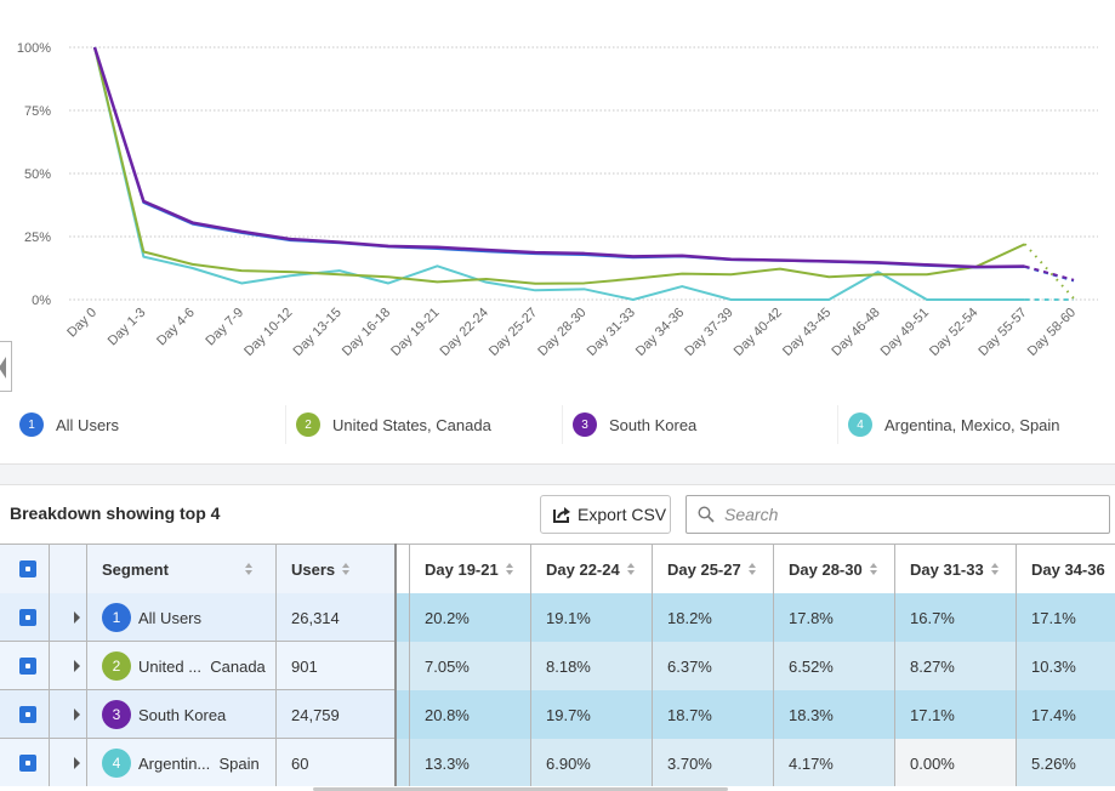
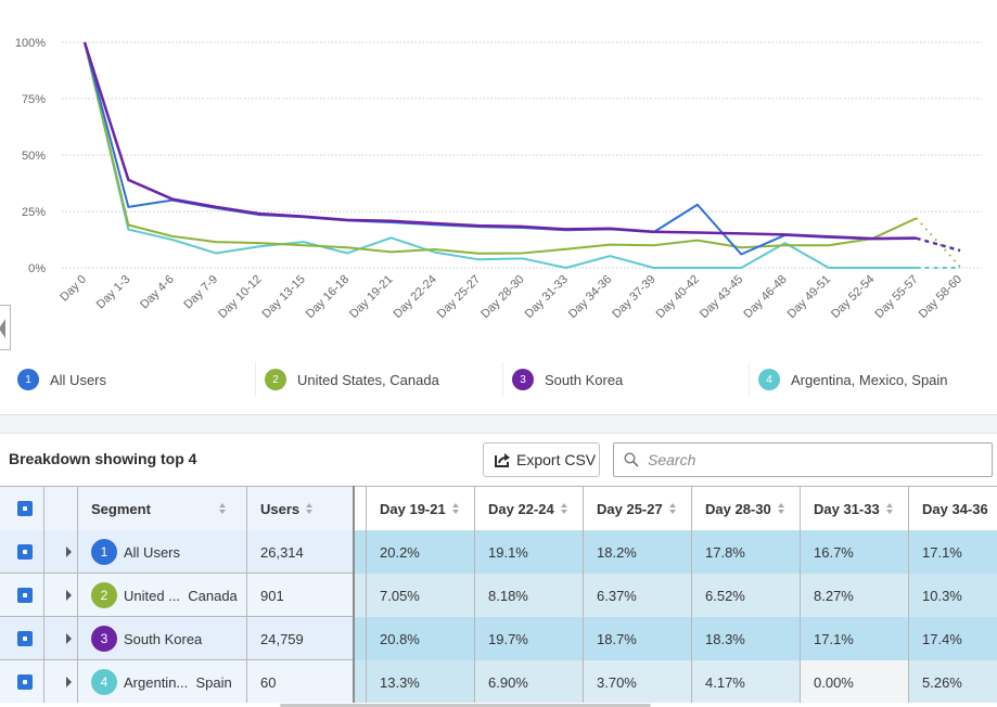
All Users/Day 1-3: 38% -> 27%
All Users/Day 40-42: 16% -> 28%
All Users/Day 43-45: 15% -> 6%
